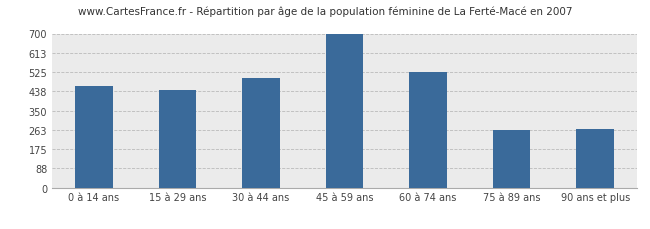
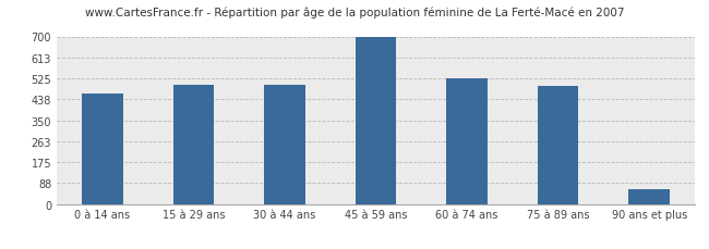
15 à 29 ans: 445 -> 500
75 à 89 ans: 260 -> 492
90 ans et plus: 265 -> 62
